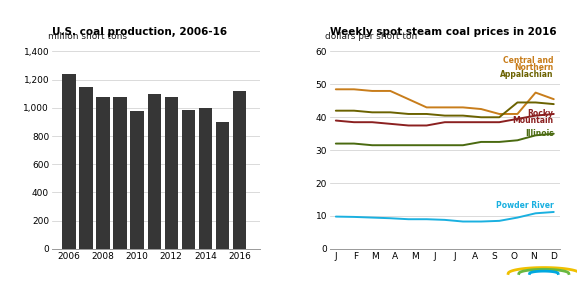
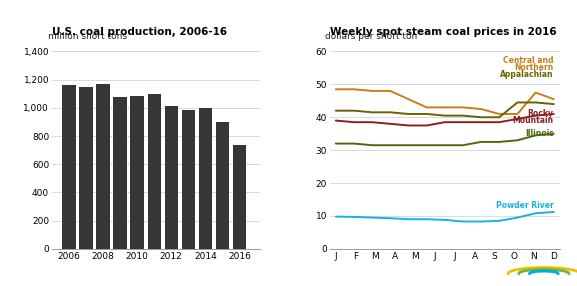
2006: 1,240 -> 1,160
2008: 1,080 -> 1,170
2010: 980 -> 1,080
2012: 1,080 -> 1,020
2016: 1,120 -> 740
